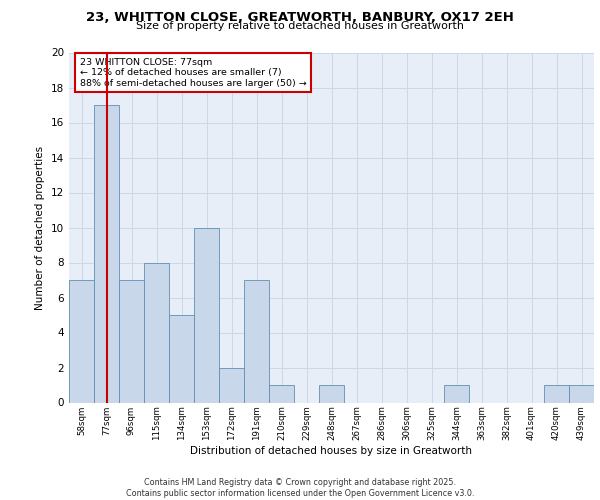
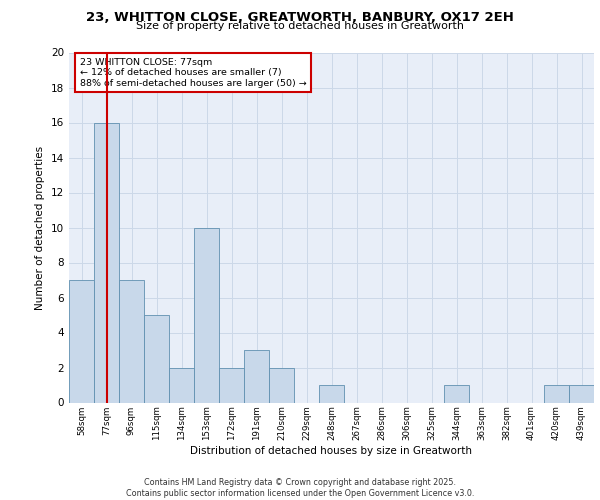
77sqm: 17 -> 16
115sqm: 8 -> 5
134sqm: 5 -> 2
191sqm: 7 -> 3
210sqm: 1 -> 2
